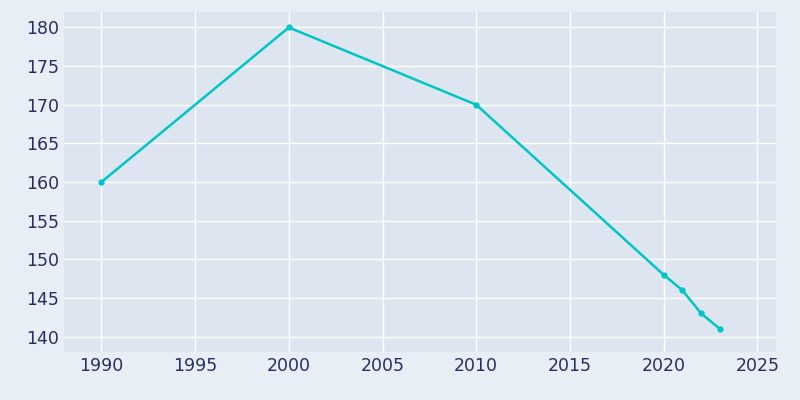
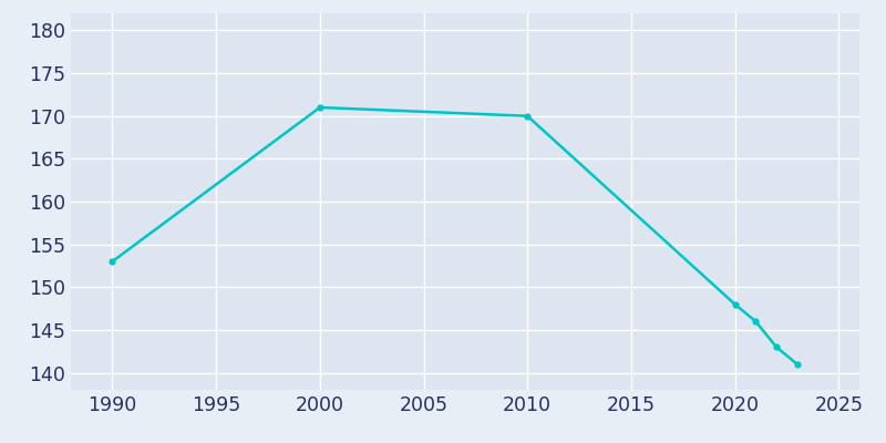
1990: 160 -> 153
2000: 180 -> 171
